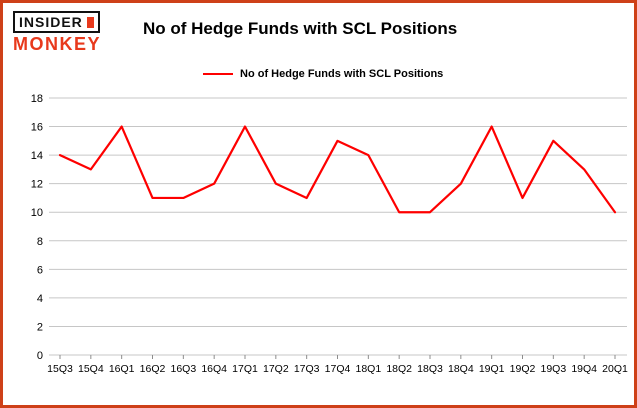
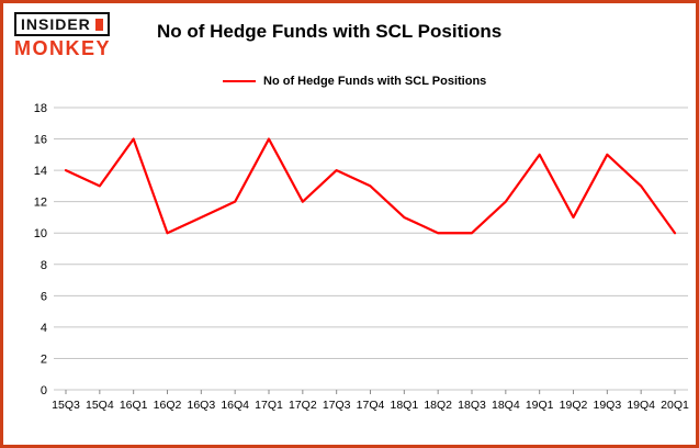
16Q2: 11 -> 10
17Q3: 11 -> 14
17Q4: 15 -> 13
18Q1: 14 -> 11
19Q1: 16 -> 15
